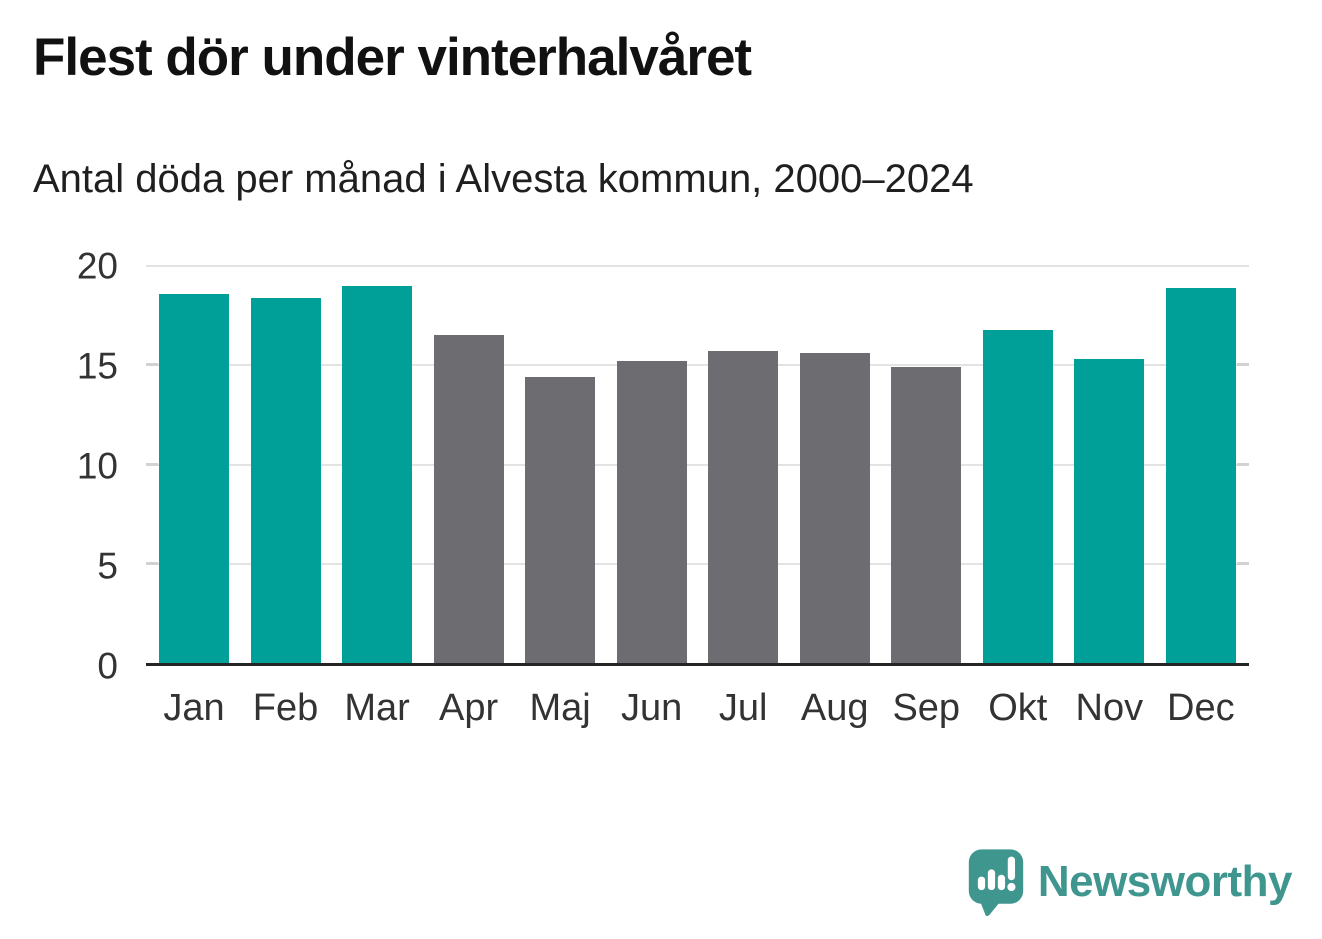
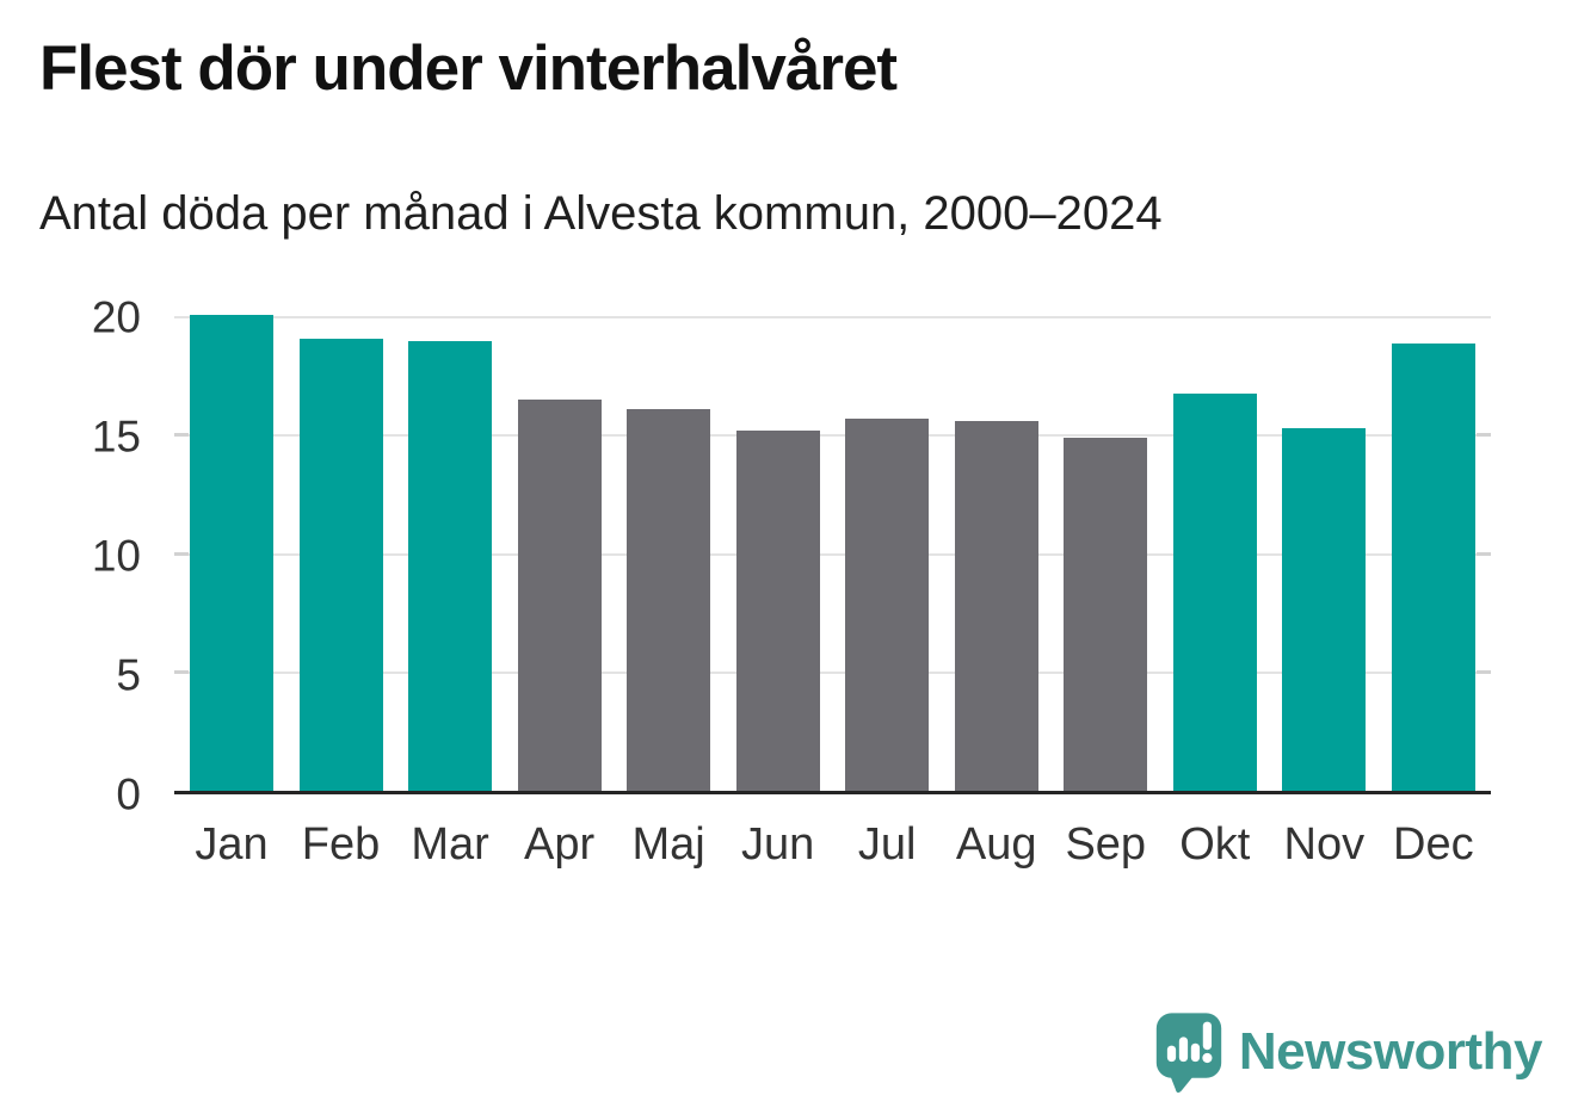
Jan: 18.6 -> 20.1
Feb: 18.4 -> 19.1
Maj: 14.4 -> 16.1
